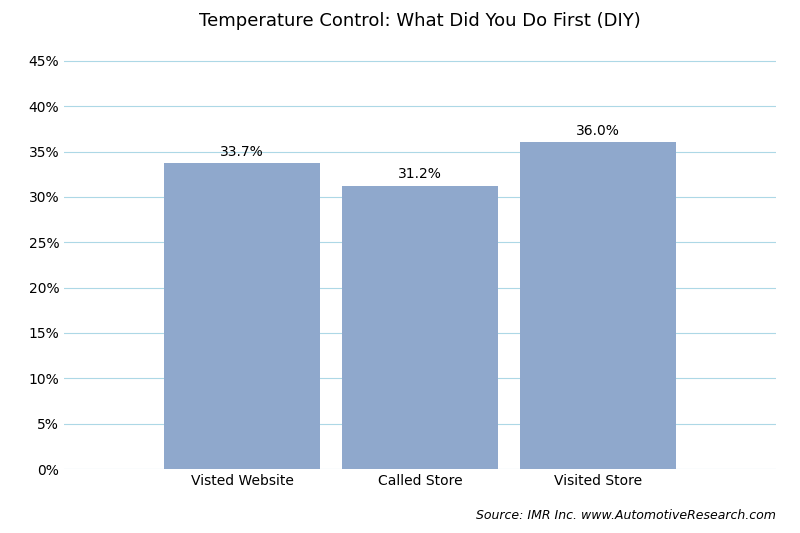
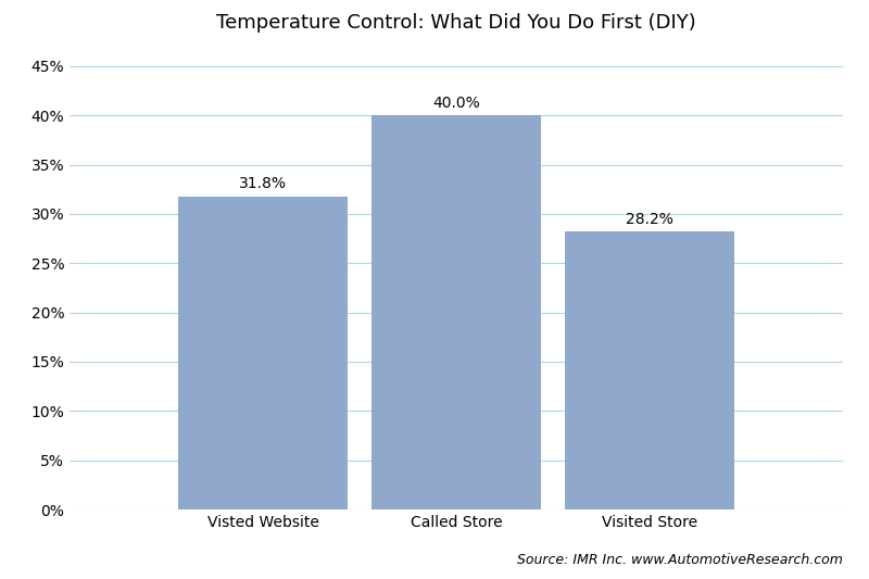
Visted Website: 33.7% -> 31.8%
Called Store: 31.2% -> 40.0%
Visited Store: 36.0% -> 28.2%
